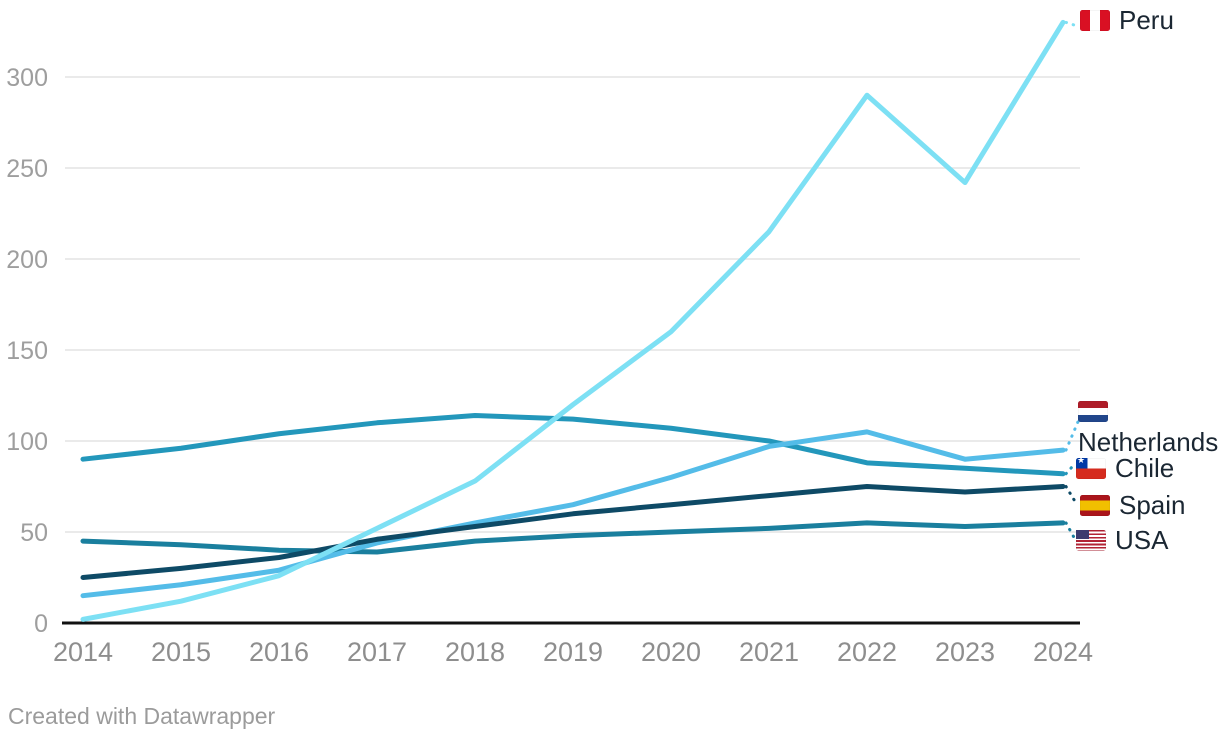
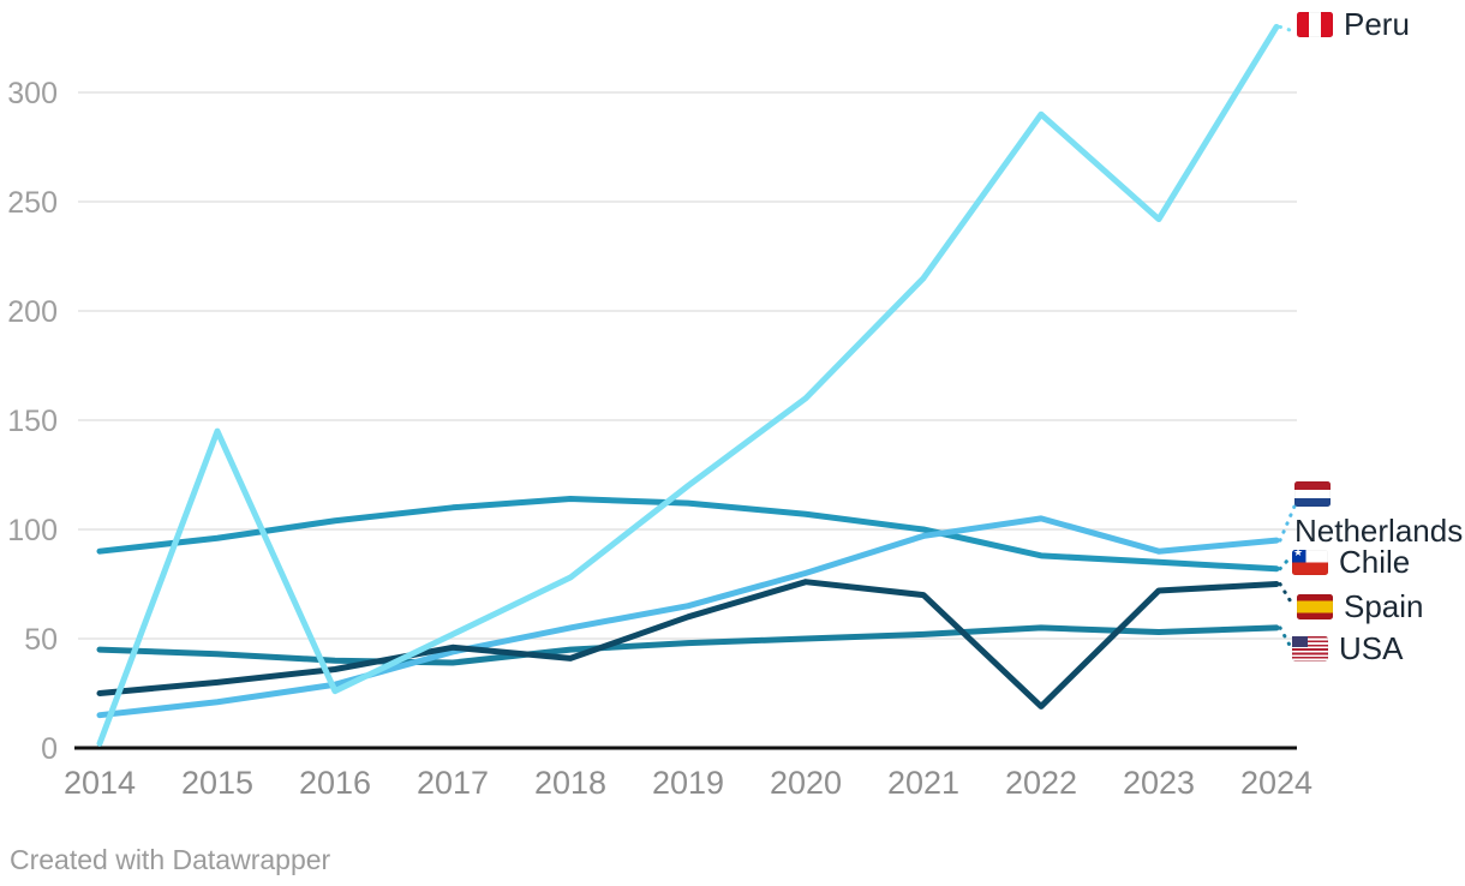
Peru/2015: 12 -> 145
Spain/2018: 53 -> 41
Spain/2020: 65 -> 76
Spain/2022: 75 -> 19
